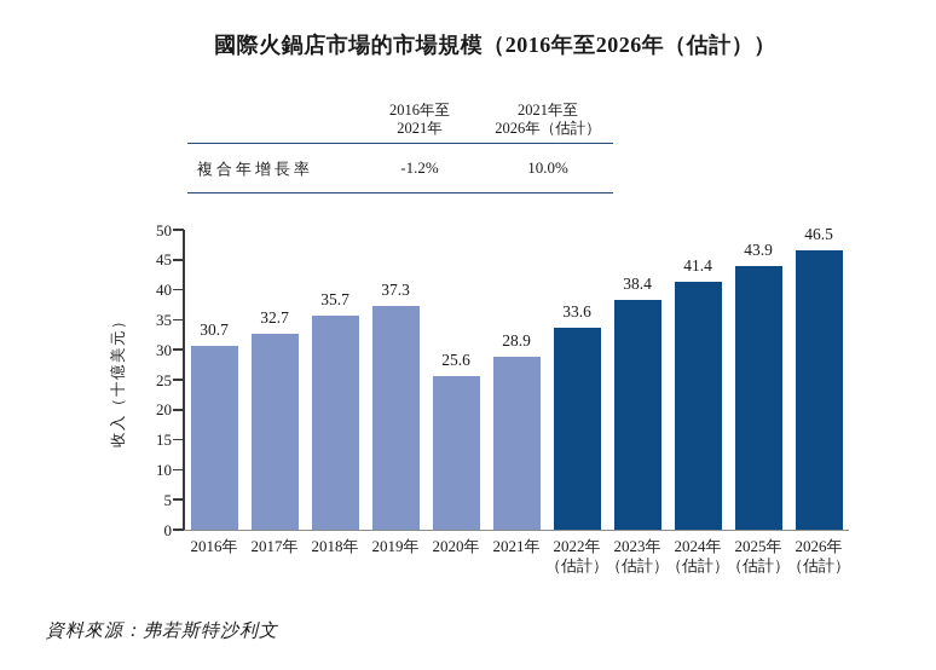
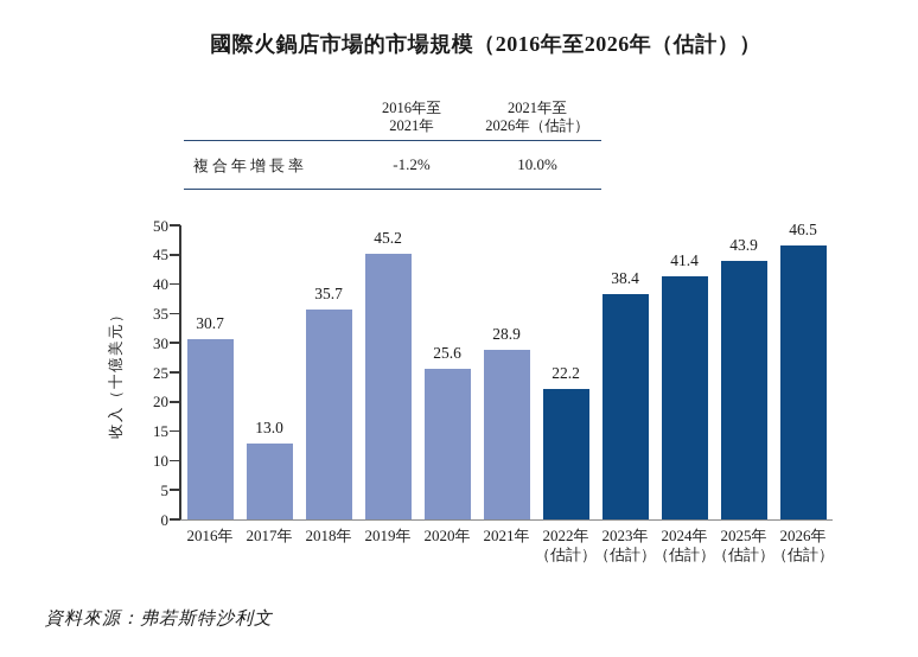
2017年: 32.7 -> 13.0
2019年: 37.3 -> 45.2
2022年: 33.6 -> 22.2
